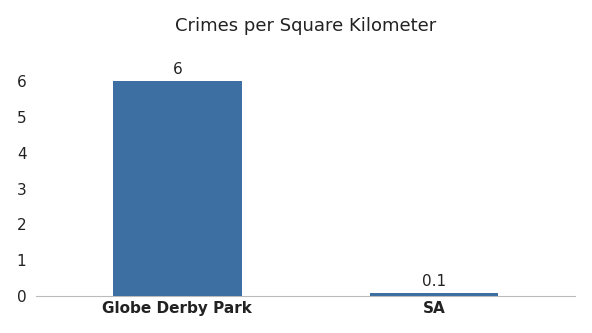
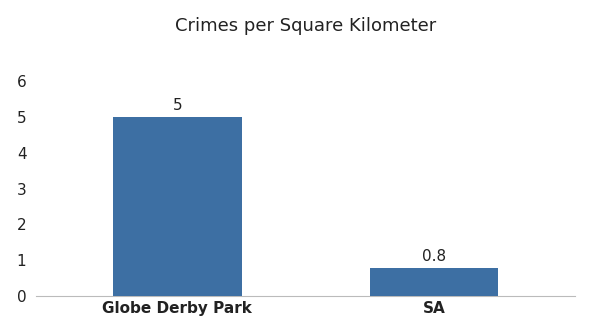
Globe Derby Park: 6 -> 5
SA: 0.1 -> 0.8
